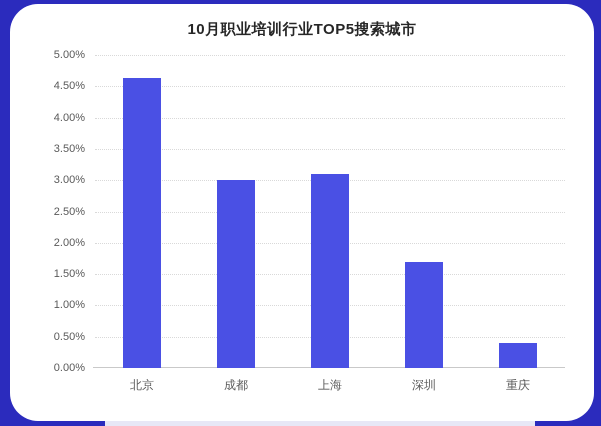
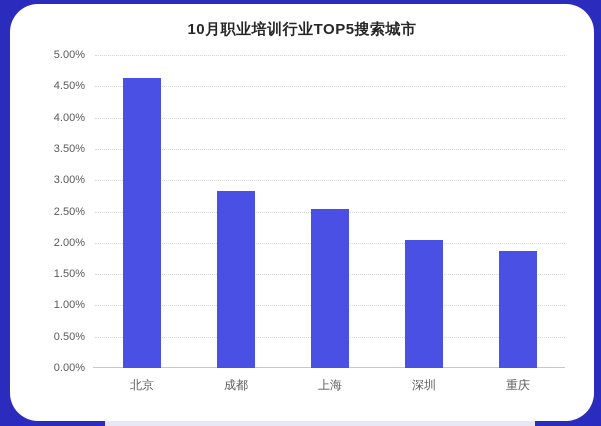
成都: 3.0% -> 2.8%
上海: 3.1% -> 2.5%
深圳: 1.7% -> 2.0%
重庆: 0.4% -> 1.9%
